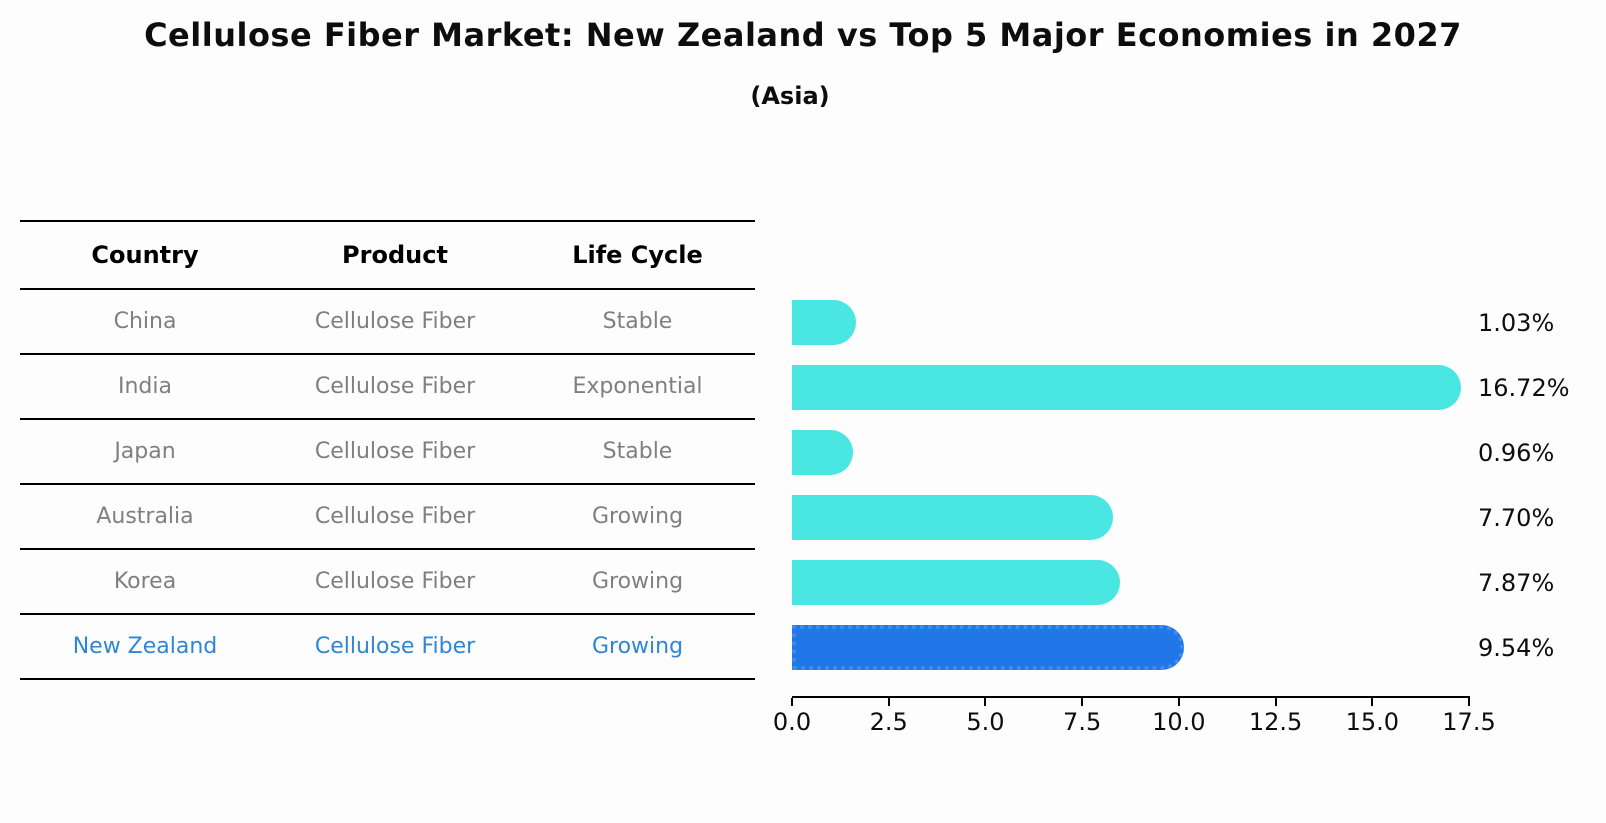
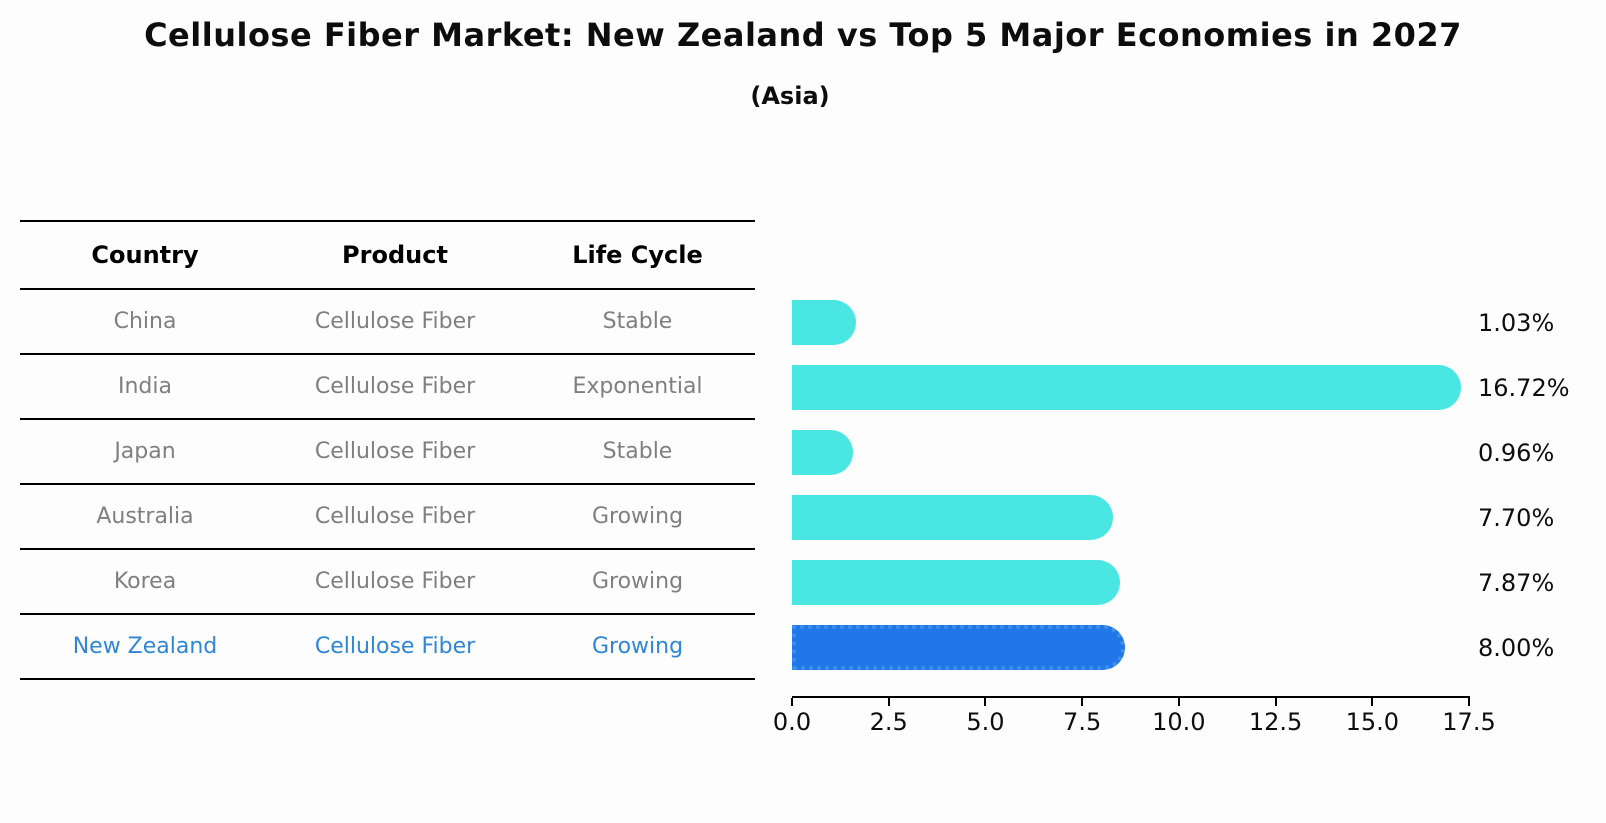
New Zealand: 9.54% -> 8.00%
